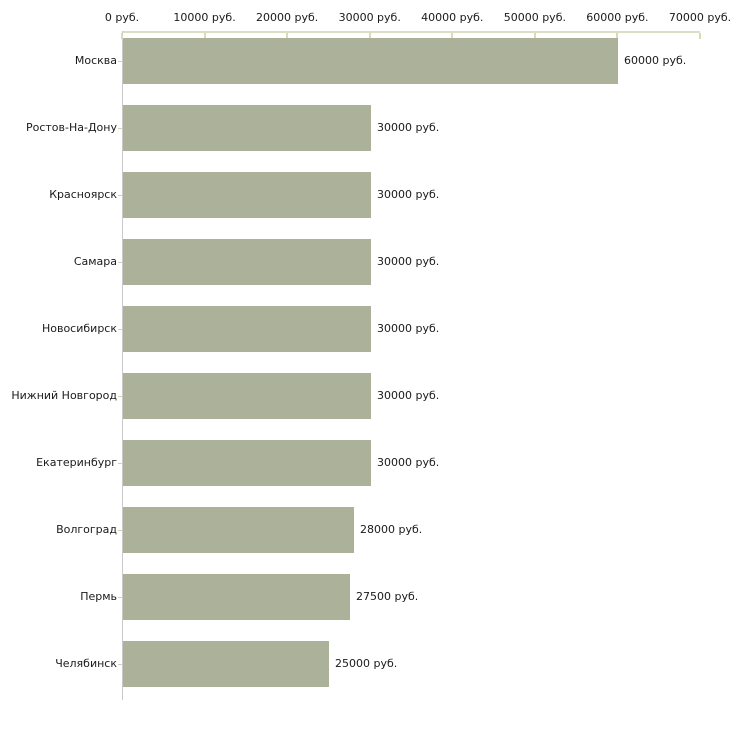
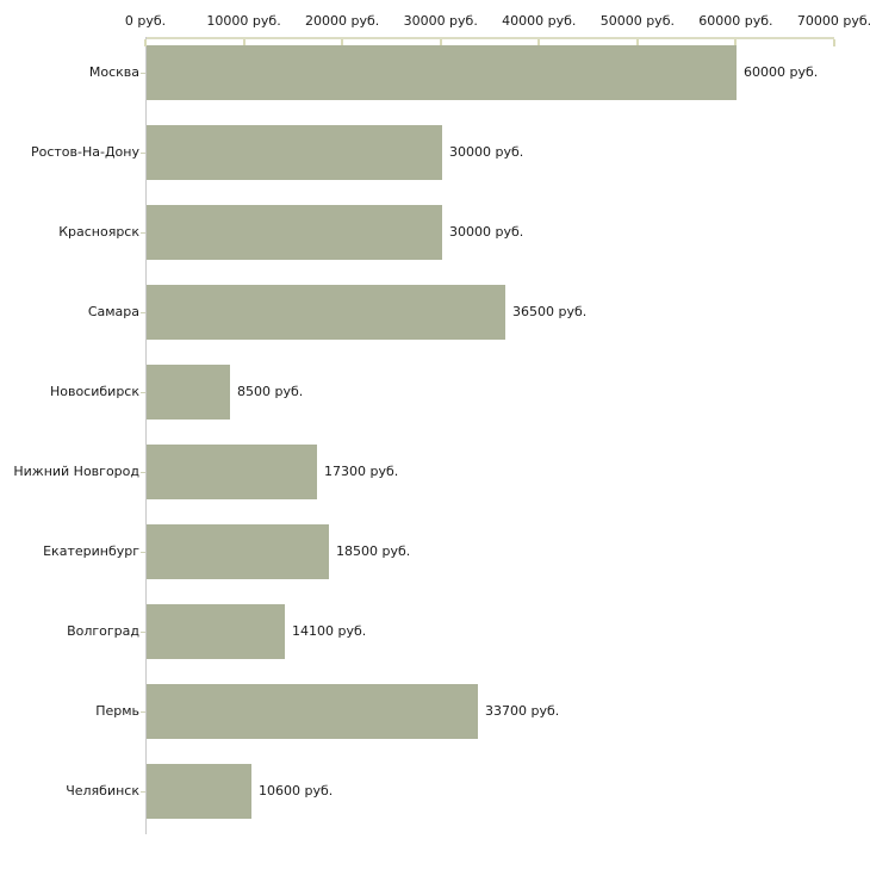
Самара: 30000 -> 36500
Новосибирск: 30000 -> 8500
Нижний Новгород: 30000 -> 17300
Екатеринбург: 30000 -> 18500
Волгоград: 28000 -> 14100
Пермь: 27500 -> 33700
Челябинск: 25000 -> 10600
